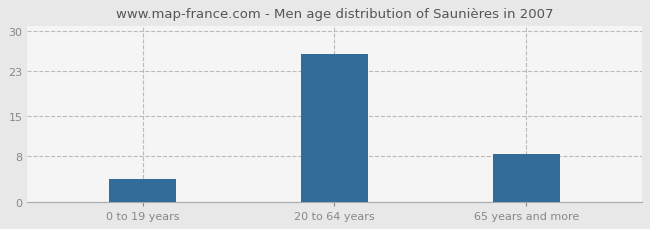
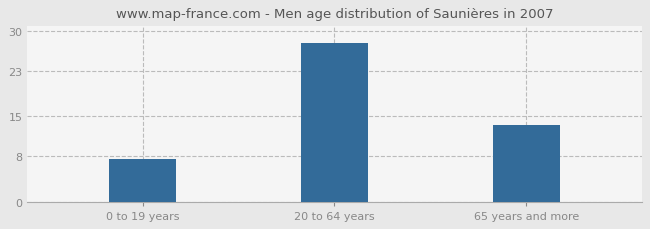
0 to 19 years: 4.0 -> 7.5
20 to 64 years: 26.0 -> 28.0
65 years and more: 8.4 -> 13.5
